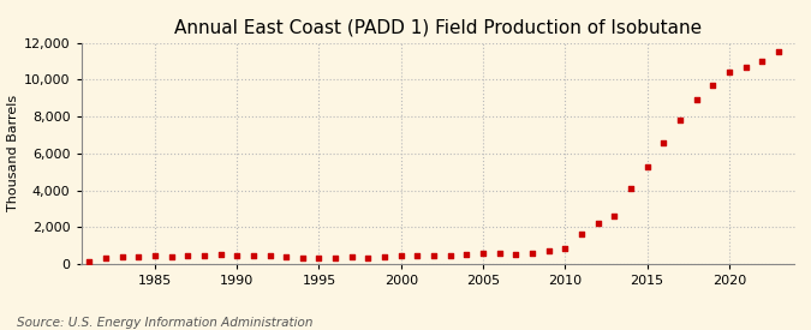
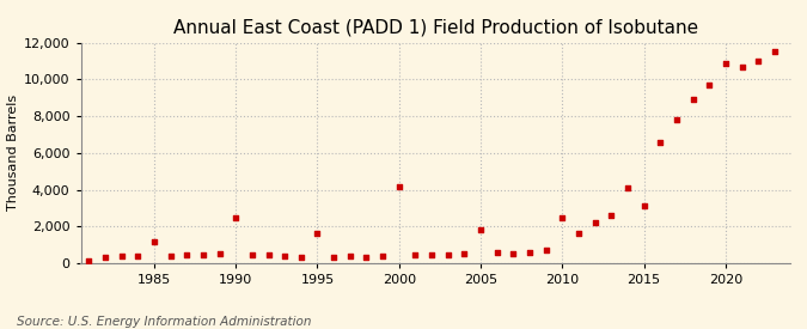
1985: 400 -> 1,200
1990: 500 -> 2,500
1995: 300 -> 1,600
2000: 400 -> 4,200
2005: 600 -> 1,800
2010: 800 -> 2,500
2015: 5,300 -> 3,100
2020: 10,400 -> 10,900
